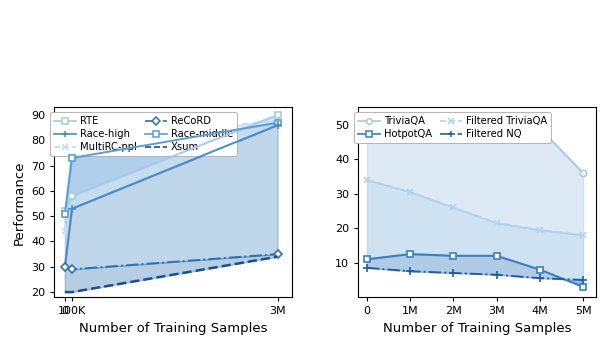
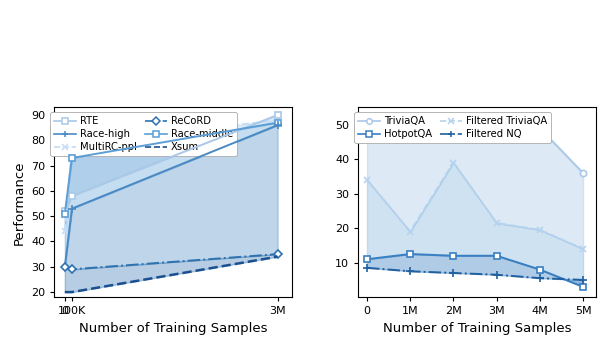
Filtered TriviaQA/1M: 30.5 -> 19.0
Filtered TriviaQA/2M: 26.0 -> 39.0
Filtered TriviaQA/5M: 18.0 -> 14.0
